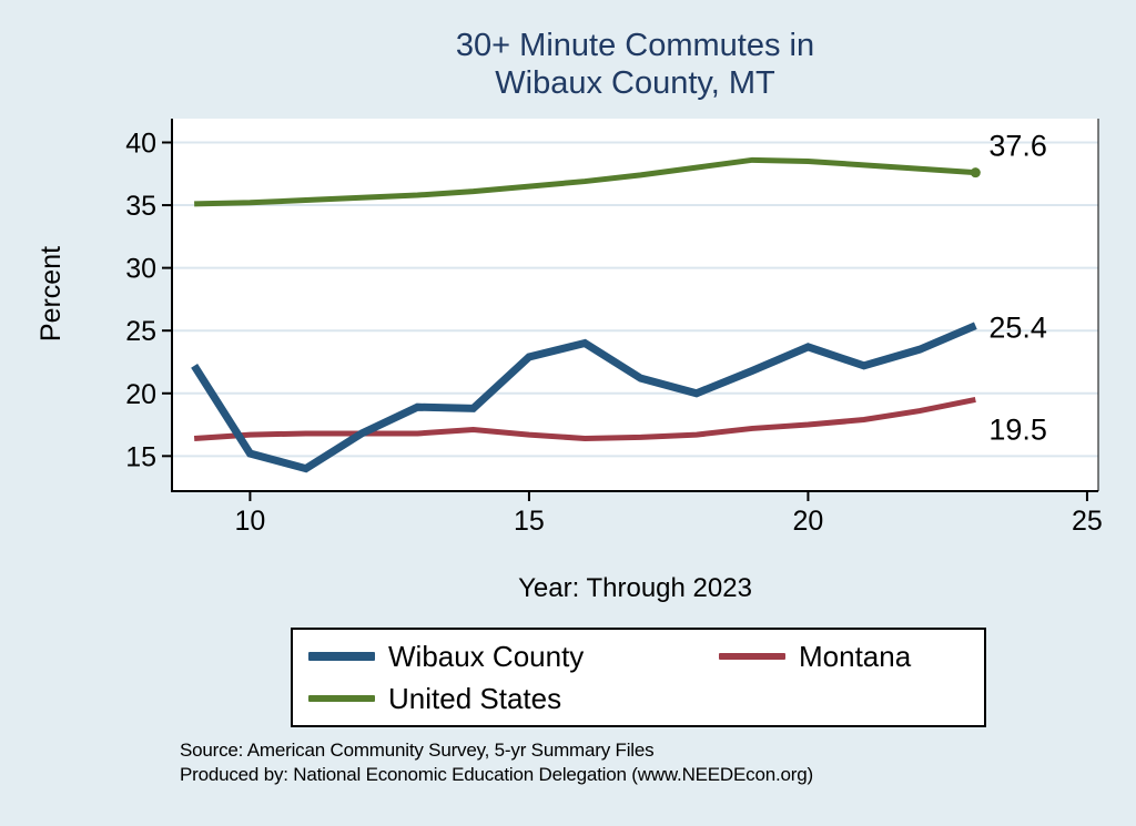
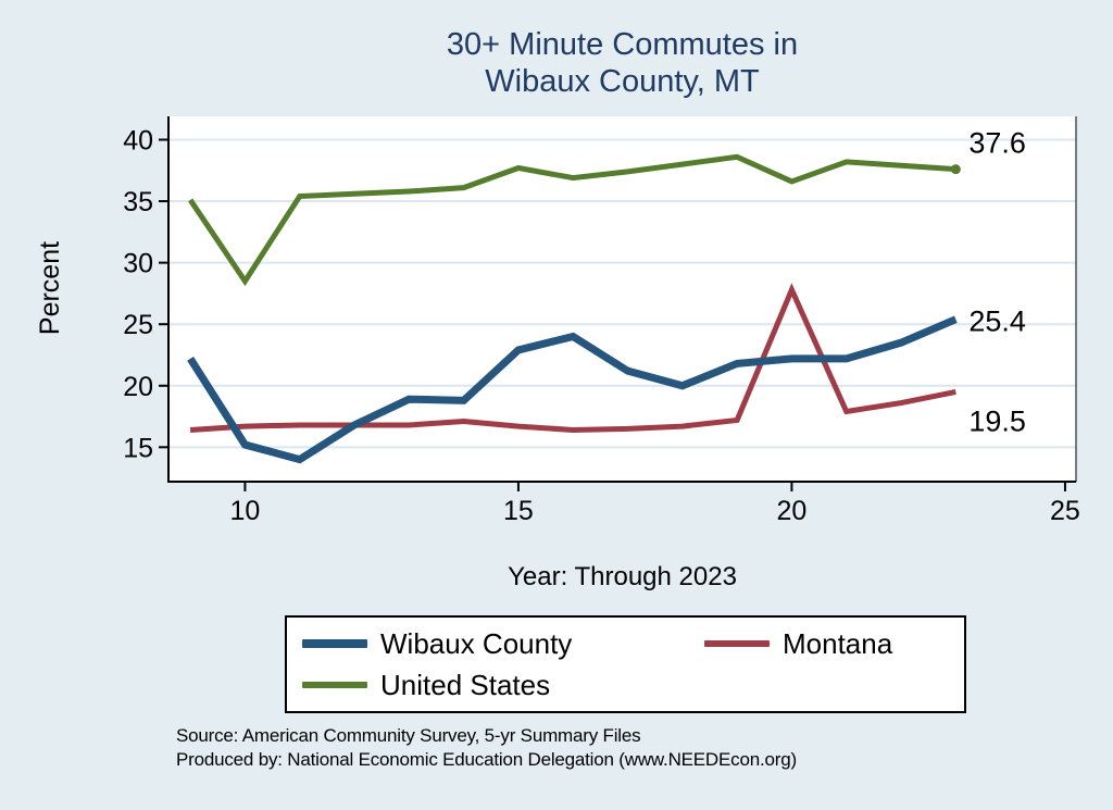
United States/10: 35.2 -> 28.5
United States/15: 36.5 -> 37.7
Wibaux County/20: 23.7 -> 22.2
Montana/20: 17.5 -> 27.8
United States/20: 38.5 -> 36.6
